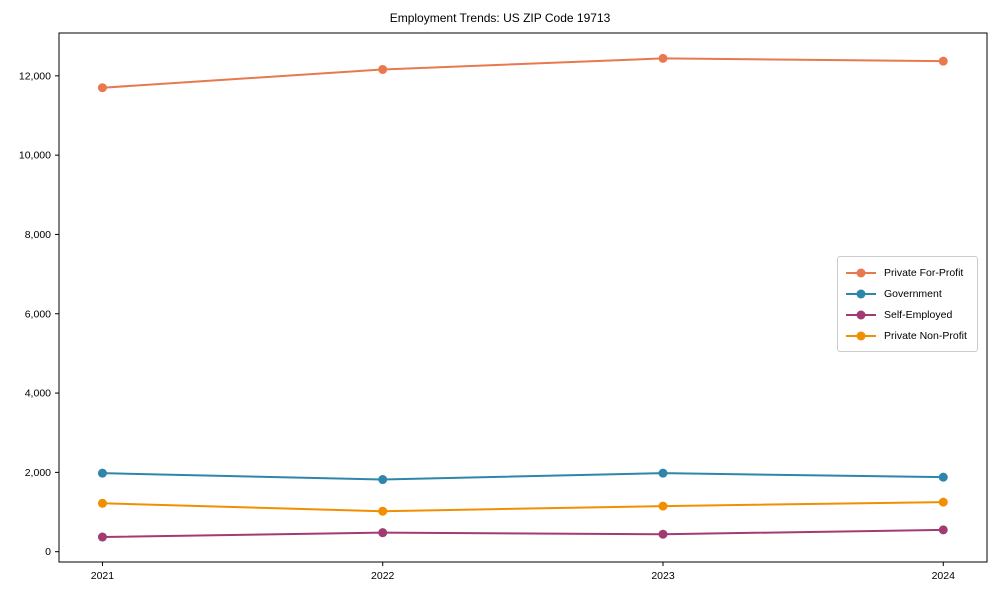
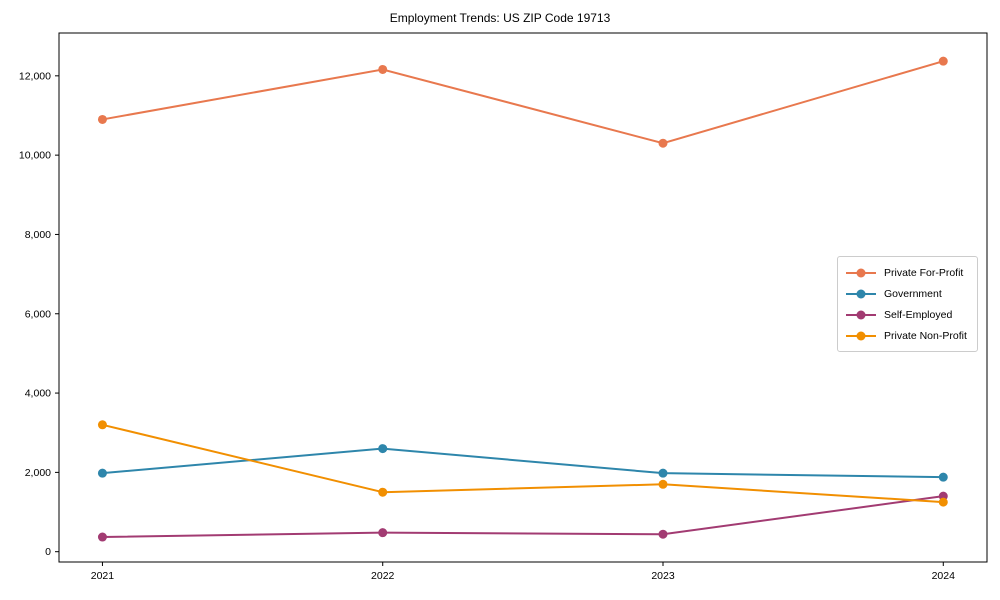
Private For-Profit/2021: 11700 -> 10900
Private Non-Profit/2021: 1200 -> 3200
Government/2022: 1800 -> 2600
Private Non-Profit/2022: 1000 -> 1500
Private For-Profit/2023: 12400 -> 10300
Private Non-Profit/2023: 1200 -> 1700
Self-Employed/2024: 600 -> 1400
